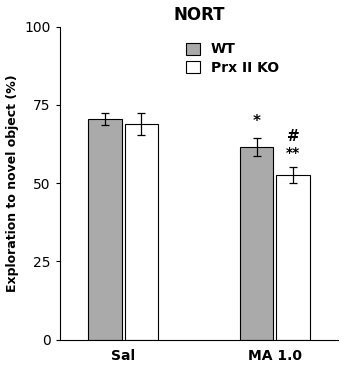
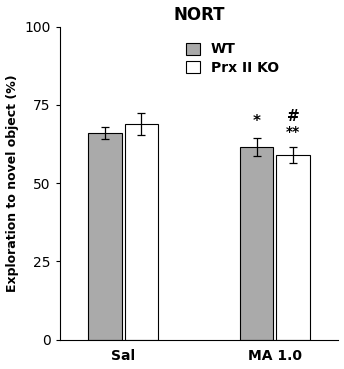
WT/Sal: 70.5 -> 66.0
Prx II KO/MA 1.0: 52.5 -> 59.0
